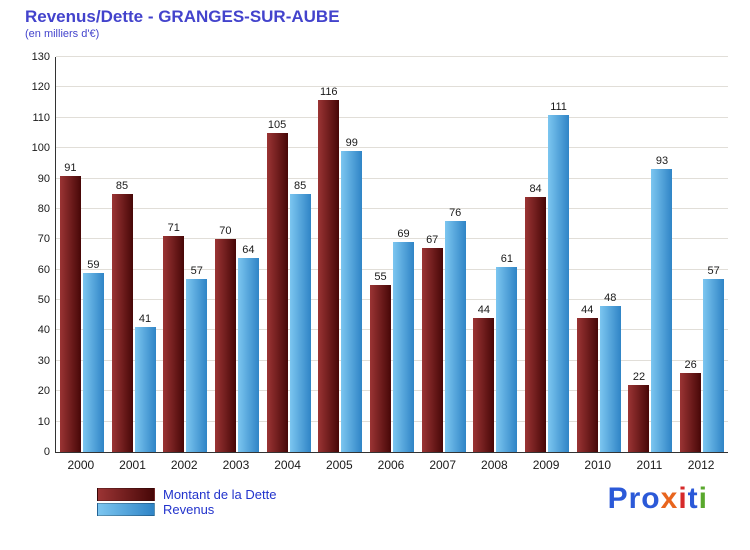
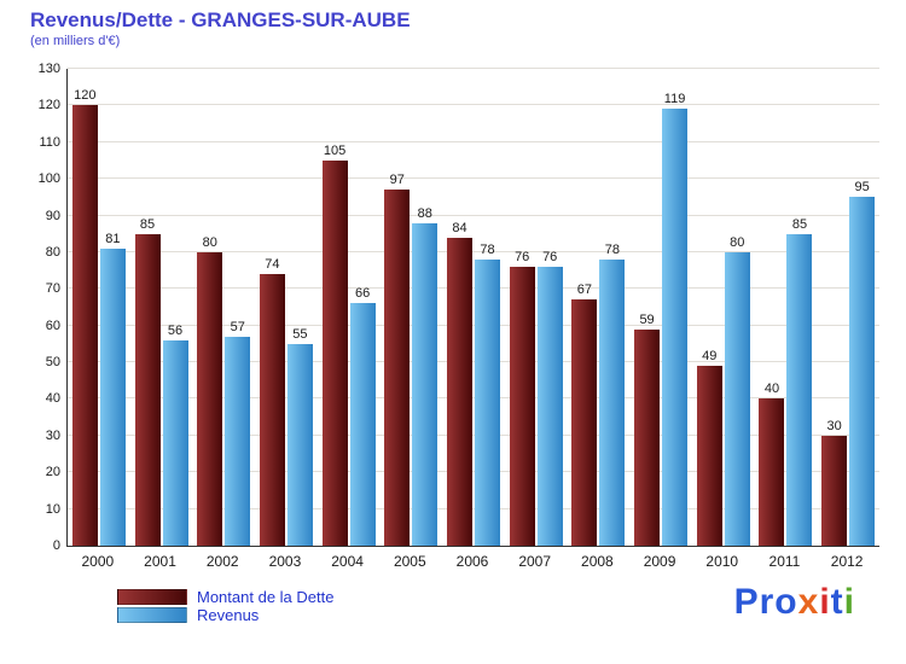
Montant de la Dette/2000: 91 -> 120
Revenus/2000: 59 -> 81
Revenus/2001: 41 -> 56
Montant de la Dette/2002: 71 -> 80
Montant de la Dette/2003: 70 -> 74
Revenus/2003: 64 -> 55
Revenus/2004: 85 -> 66
Montant de la Dette/2005: 116 -> 97
Revenus/2005: 99 -> 88
Montant de la Dette/2006: 55 -> 84
Revenus/2006: 69 -> 78
Montant de la Dette/2007: 67 -> 76
Montant de la Dette/2008: 44 -> 67
Revenus/2008: 61 -> 78
Montant de la Dette/2009: 84 -> 59
Revenus/2009: 111 -> 119
Montant de la Dette/2010: 44 -> 49
Revenus/2010: 48 -> 80
Montant de la Dette/2011: 22 -> 40
Revenus/2011: 93 -> 85
Montant de la Dette/2012: 26 -> 30
Revenus/2012: 57 -> 95
